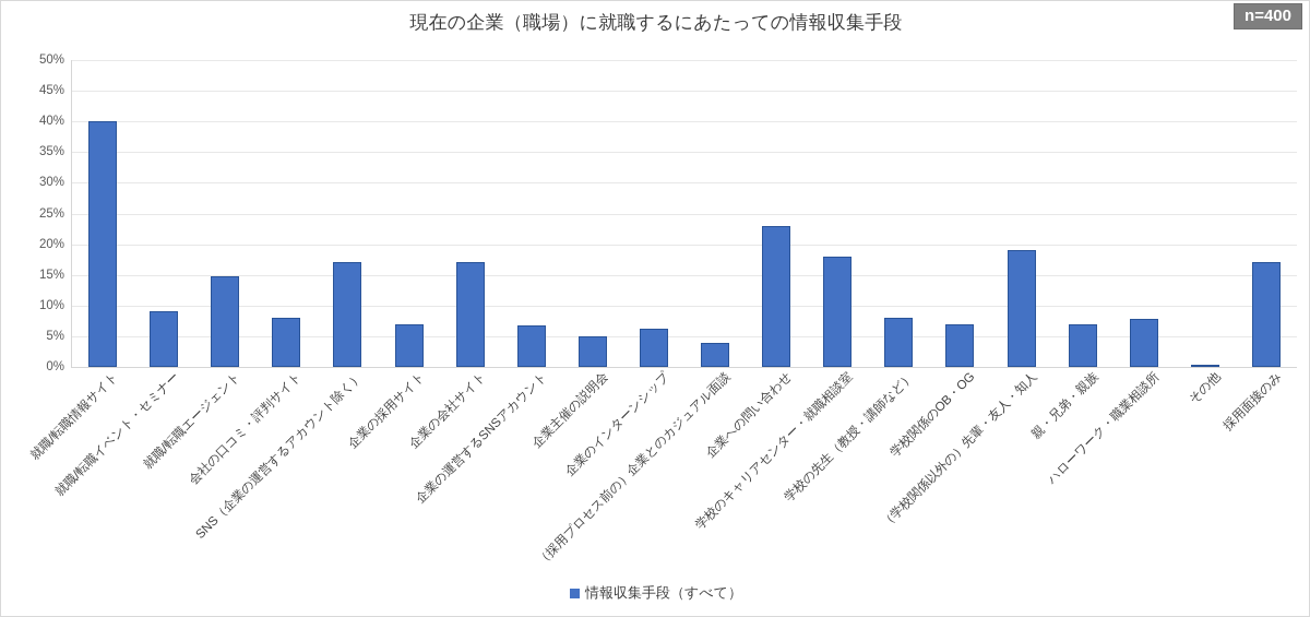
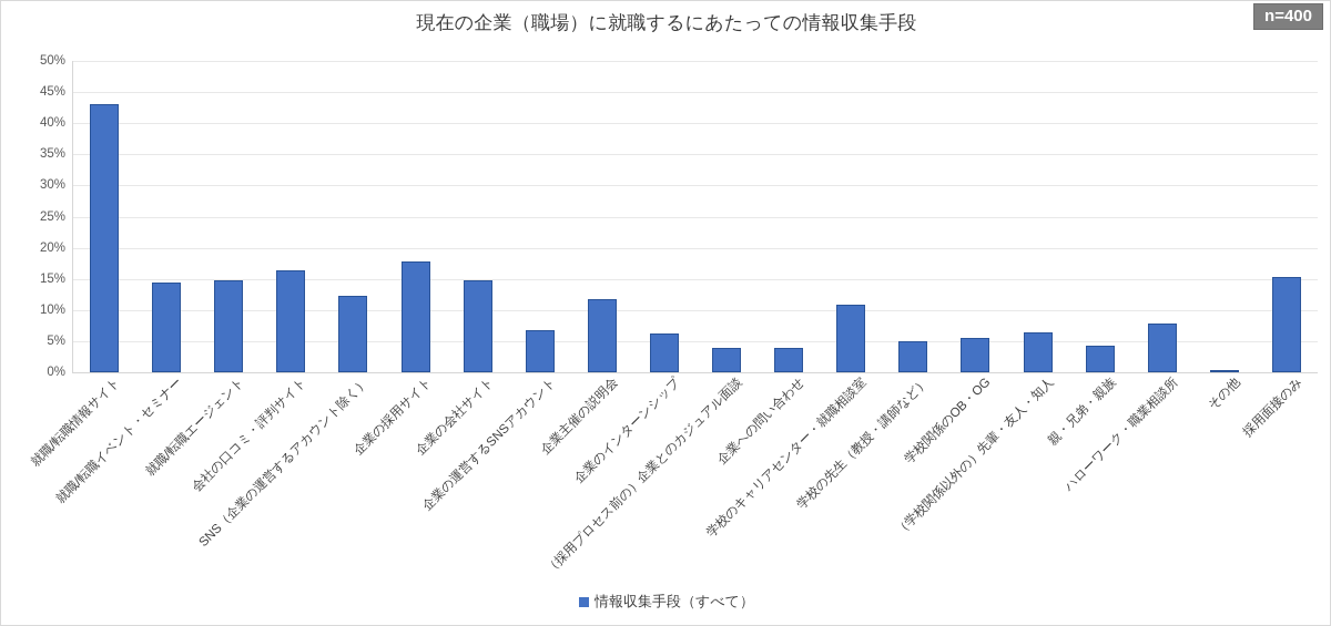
就職/転職情報サイト: 40% -> 43%
就職/転職イベント・セミナー: 9% -> 14%
会社の口コミ・評判サイト: 8% -> 16%
SNS（企業の運営するアカウント除く）: 17% -> 12%
企業の採用サイト: 7% -> 18%
企業の会社サイト: 17% -> 15%
企業主催の説明会: 5% -> 12%
企業への問い合わせ: 23% -> 4%
学校のキャリアセンター・就職相談室: 18% -> 11%
学校の先生（教授・講師など）: 8% -> 5%
学校関係のOB・OG: 7% -> 6%
（学校関係以外の）先輩・友人・知人: 19% -> 6%
親・兄弟・親族: 7% -> 4%
採用面接のみ: 17% -> 15%
